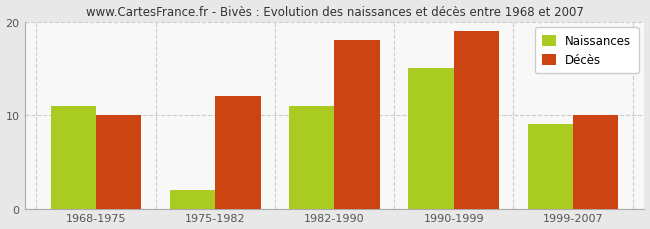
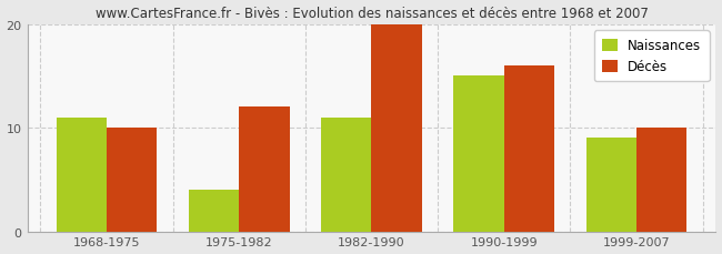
Naissances/1975-1982: 2 -> 4
Décès/1982-1990: 18 -> 20
Décès/1990-1999: 19 -> 16
